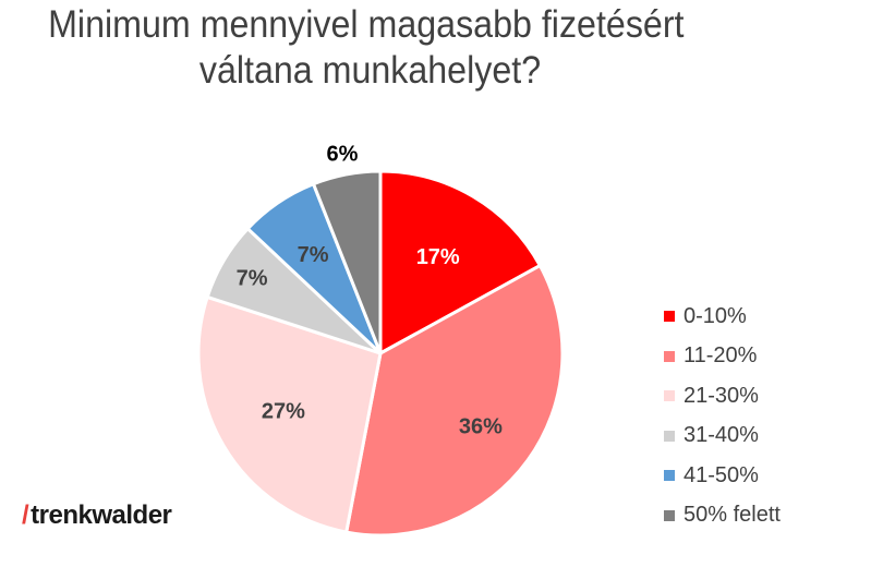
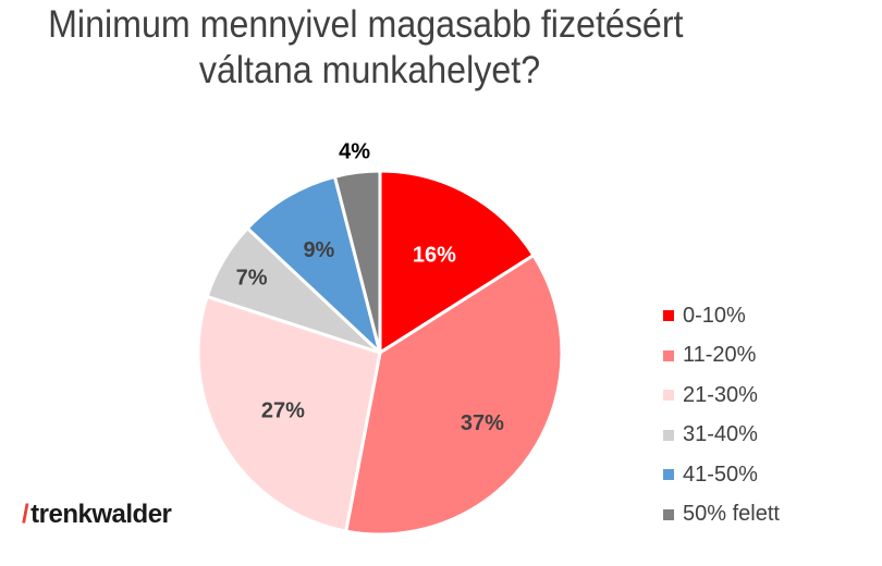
0-10%: 17% -> 16%
11-20%: 36% -> 37%
41-50%: 7% -> 9%
50% felett: 6% -> 4%
